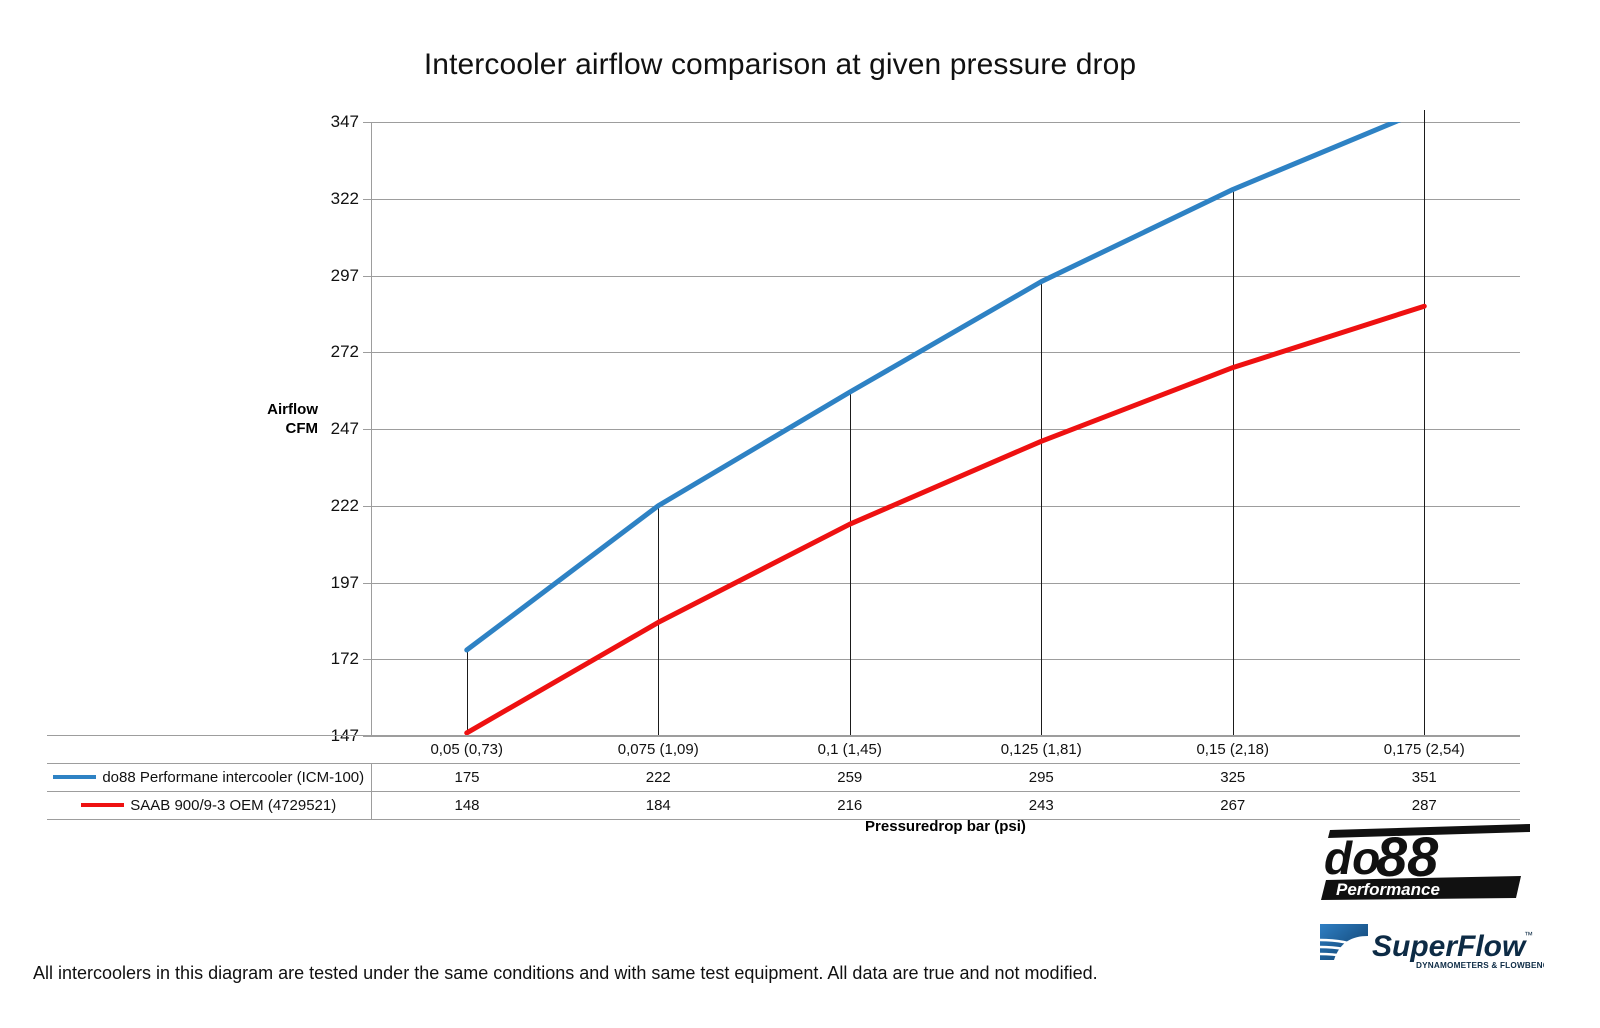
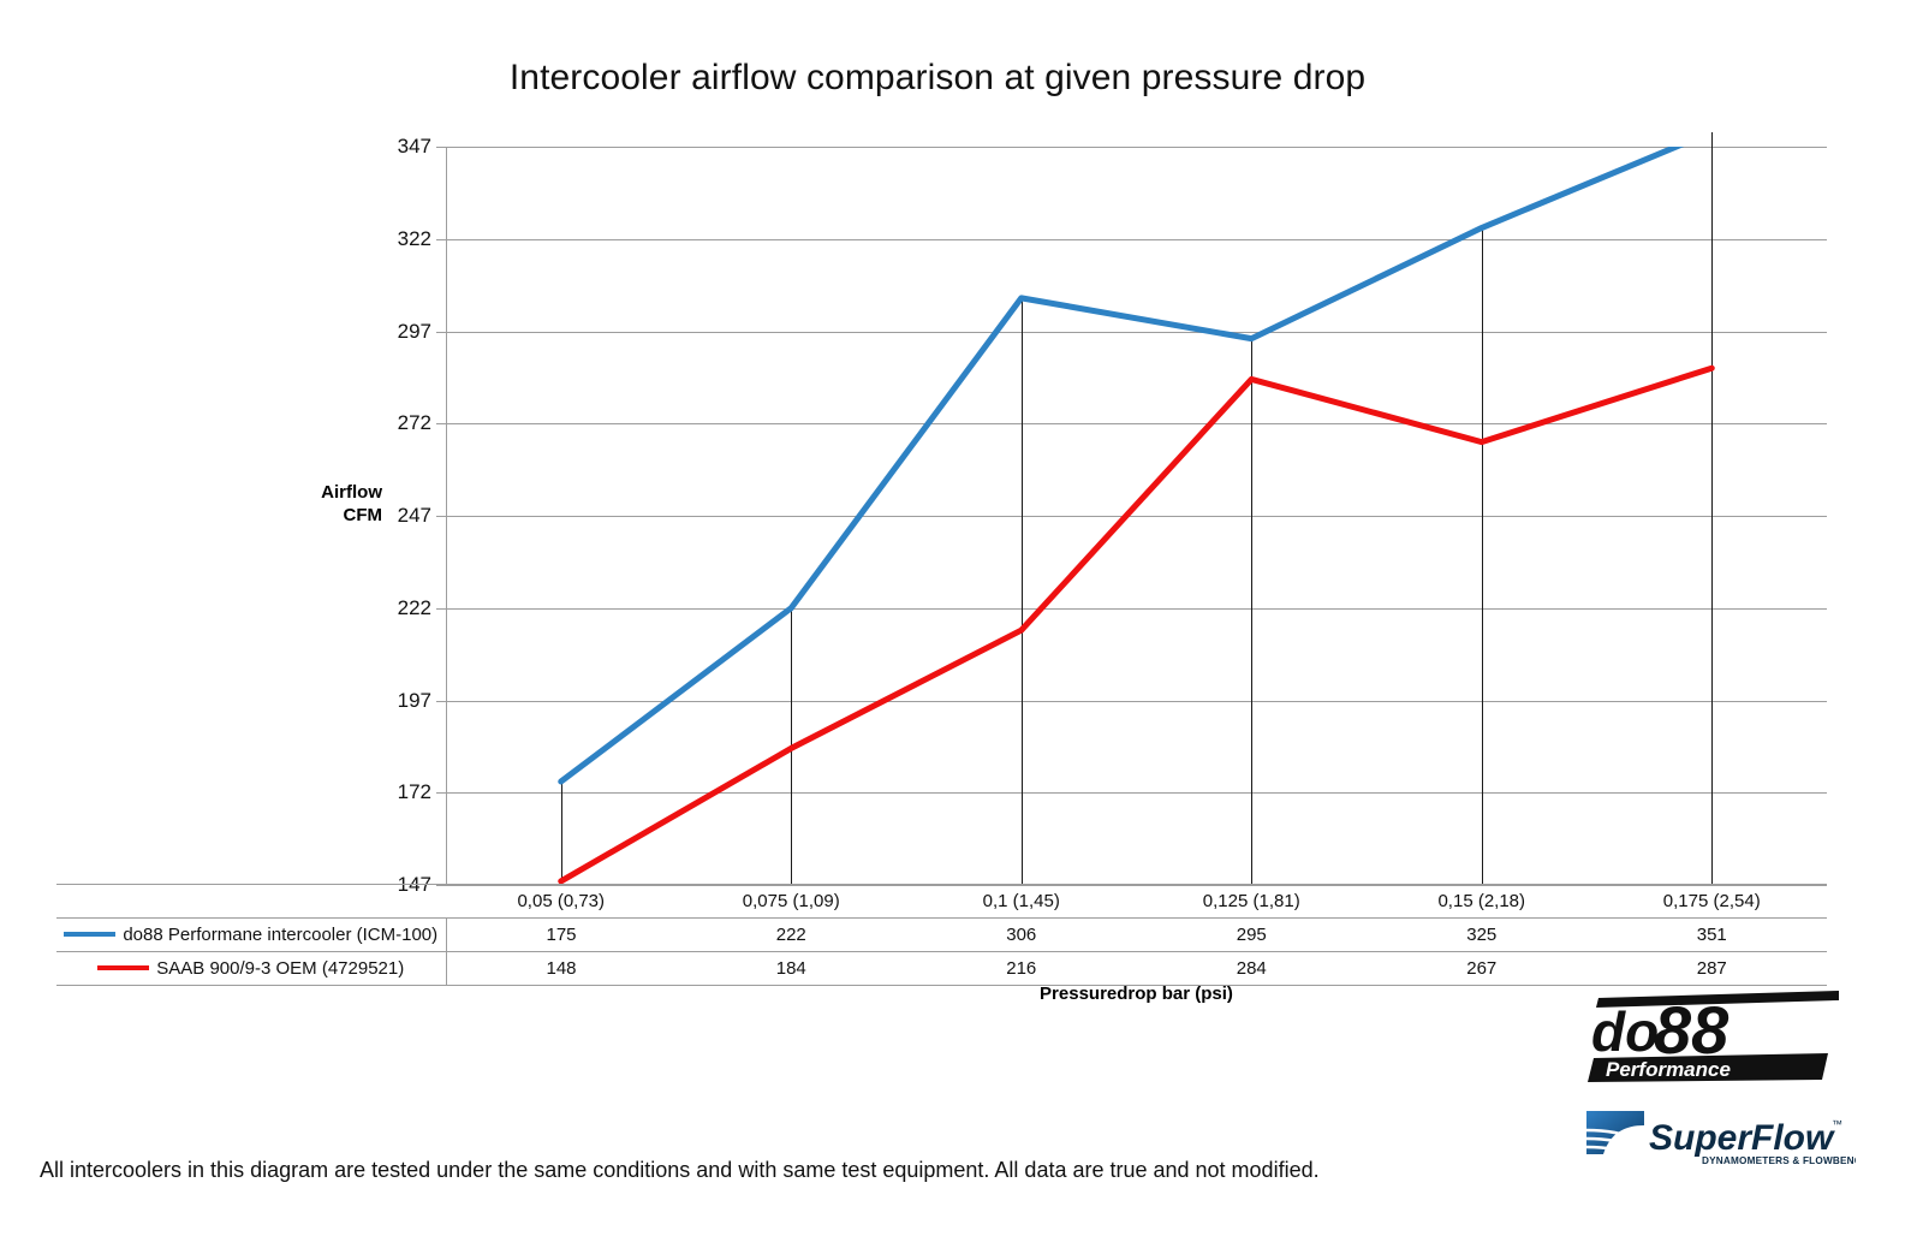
do88 Performane intercooler (ICM-100)/0,1 (1,45): 259 -> 306
SAAB 900/9-3 OEM (4729521)/0,125 (1,81): 243 -> 284
